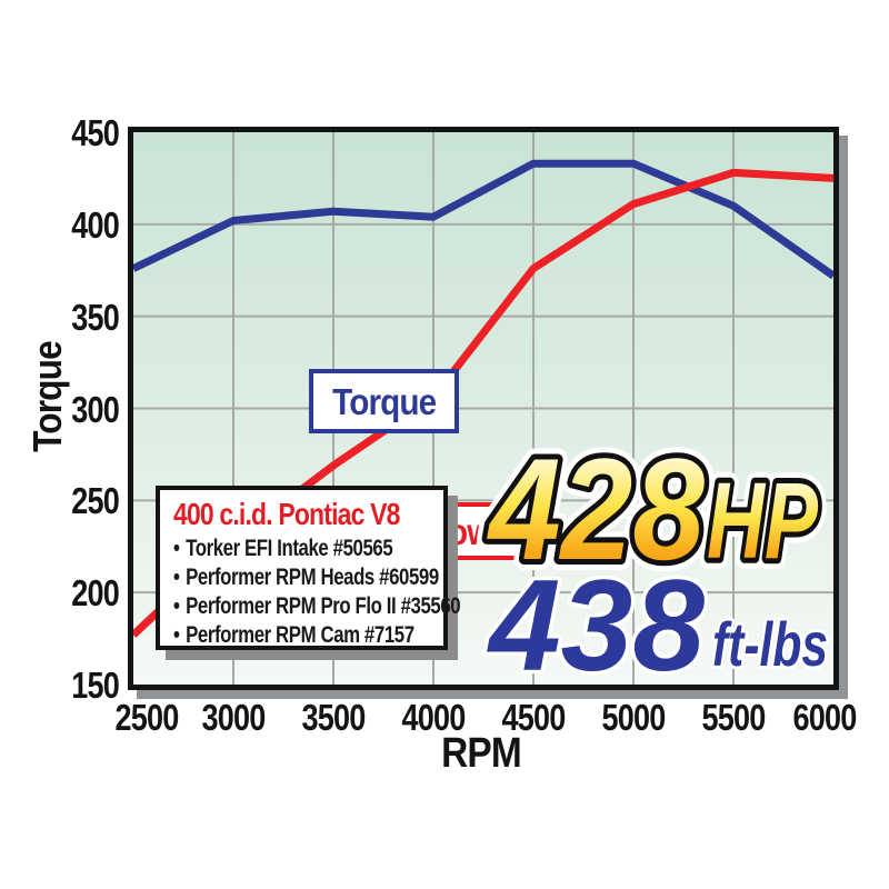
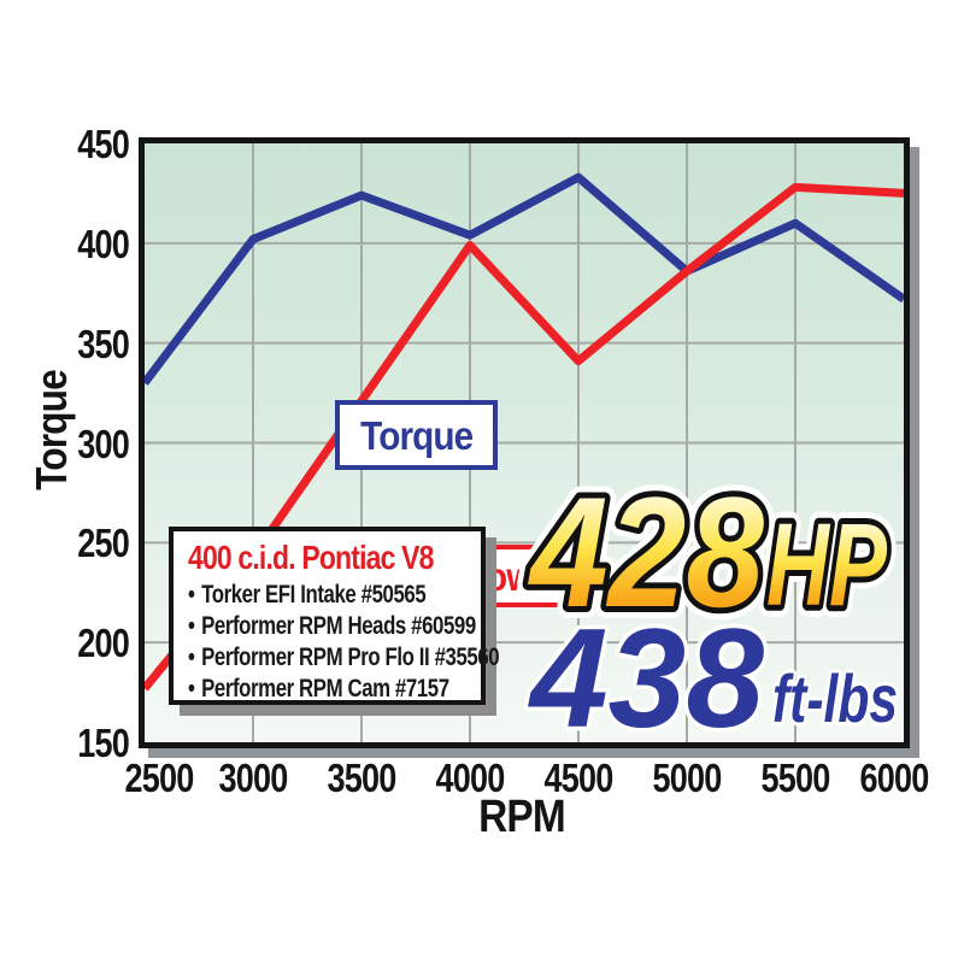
Torque/2500: 376 -> 330
Horsepower/3000: 228 -> 243
Torque/3500: 407 -> 424
Horsepower/3500: 269 -> 321
Horsepower/4000: 306 -> 399
Horsepower/4500: 376 -> 341
Torque/5000: 433 -> 386
Horsepower/5000: 411 -> 386
